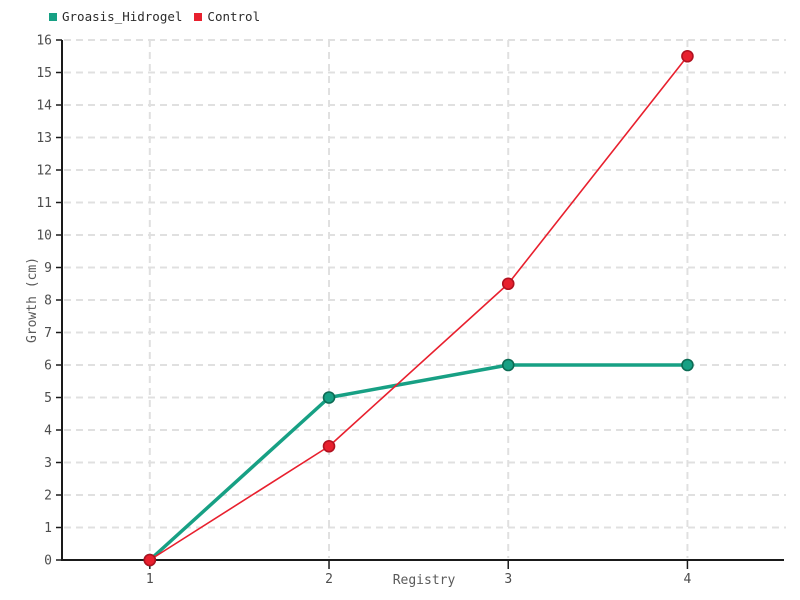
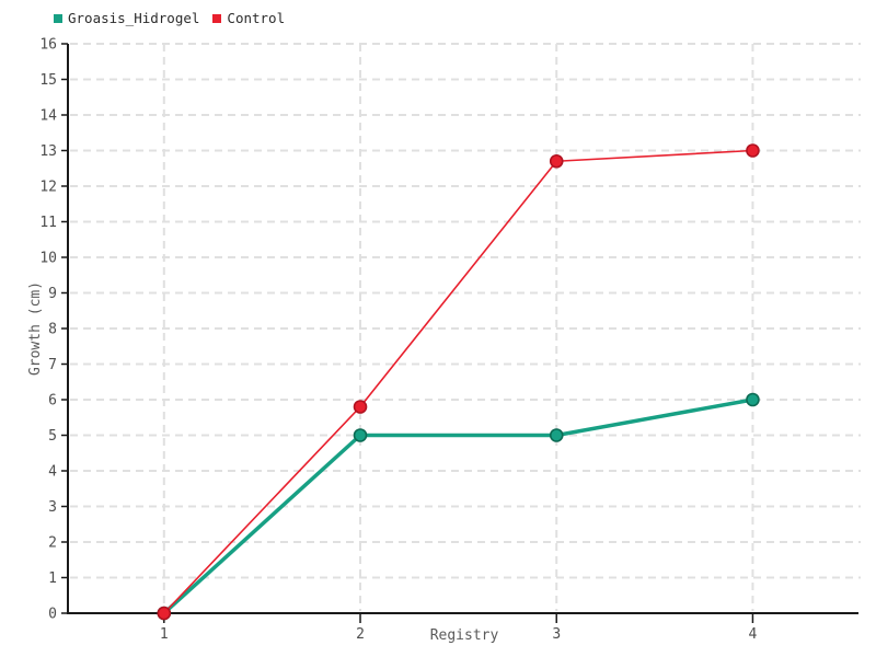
Control/2: 3.5 -> 5.8
Groasis_Hidrogel/3: 6 -> 5
Control/3: 8.5 -> 12.7
Control/4: 15.5 -> 13.0
